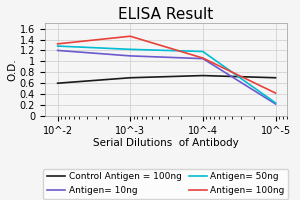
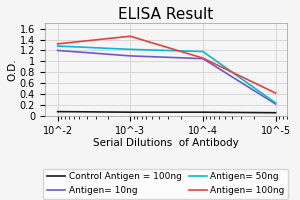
Control Antigen = 100ng/10^-2: 0.60 -> 0.08
Control Antigen = 100ng/10^-3: 0.70 -> 0.07
Control Antigen = 100ng/10^-4: 0.74 -> 0.07
Control Antigen = 100ng/10^-5: 0.70 -> 0.06
